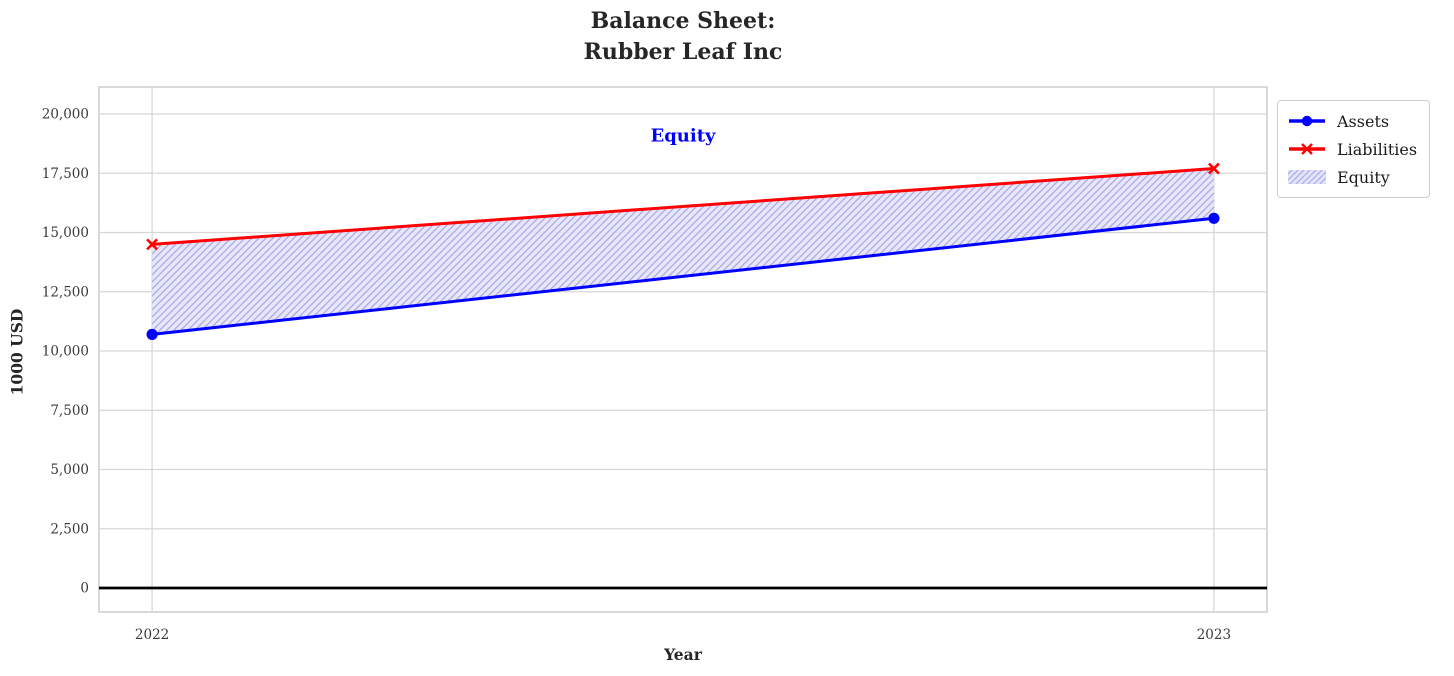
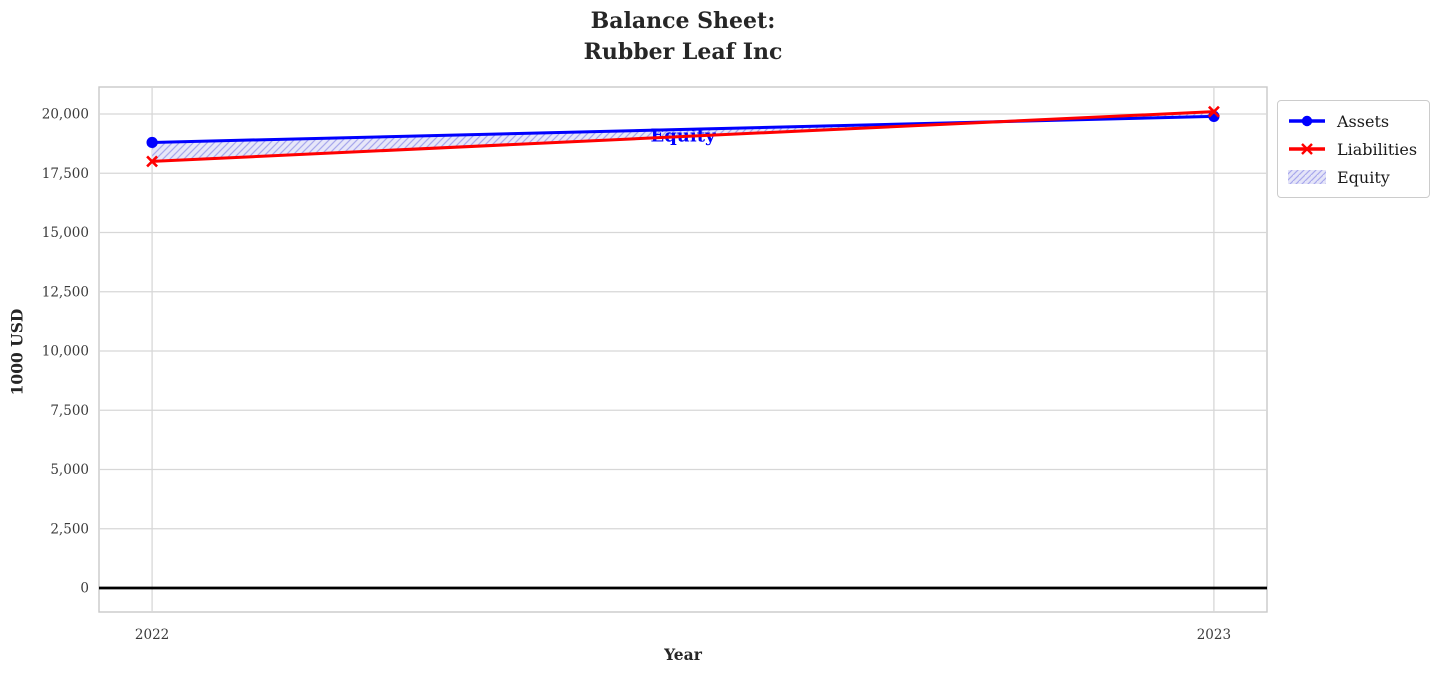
Assets/2022: 10700 -> 18800
Liabilities/2022: 14500 -> 18000
Assets/2023: 15600 -> 19900
Liabilities/2023: 17700 -> 20100
